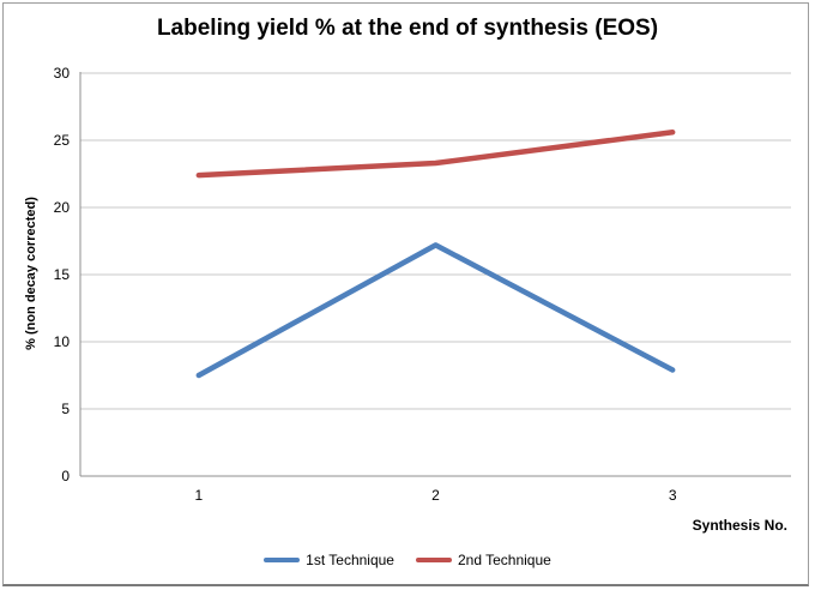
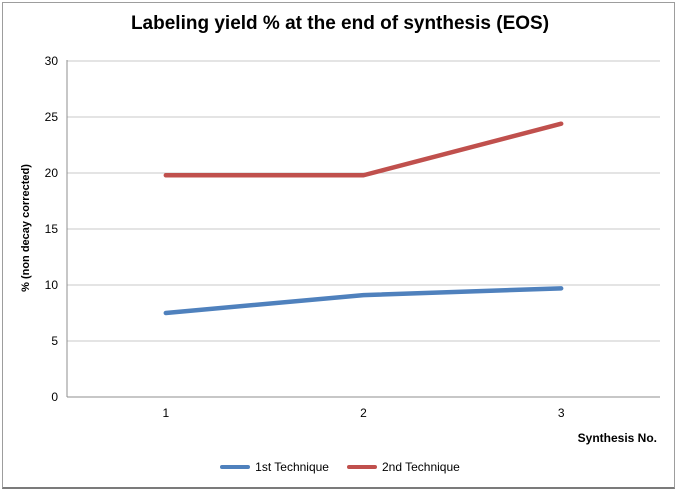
2nd Technique/1: 22.4 -> 19.8
1st Technique/2: 17.2 -> 9.1
2nd Technique/2: 23.3 -> 19.8
1st Technique/3: 7.9 -> 9.7
2nd Technique/3: 25.6 -> 24.4
